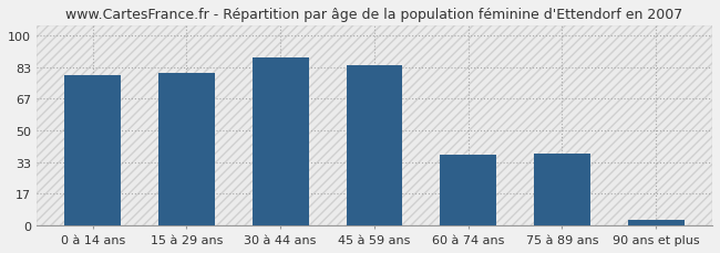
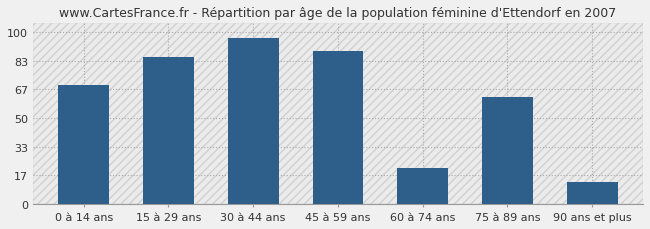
0 à 14 ans: 79 -> 69
15 à 29 ans: 80 -> 85
30 à 44 ans: 88 -> 96
45 à 59 ans: 84 -> 89
60 à 74 ans: 37 -> 21
75 à 89 ans: 38 -> 62
90 ans et plus: 3 -> 13
